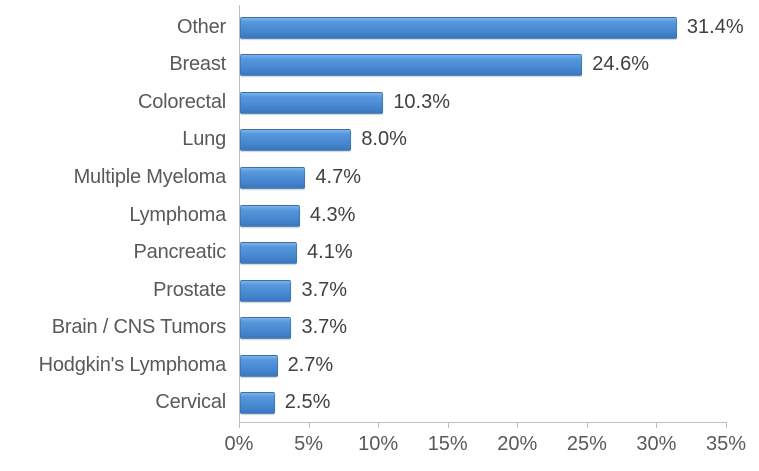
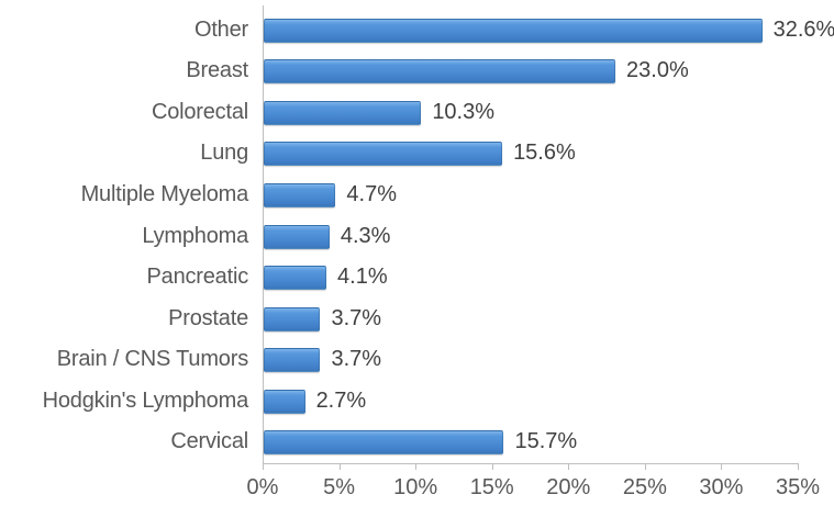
Other: 31.4% -> 32.6%
Breast: 24.6% -> 23.0%
Lung: 8.0% -> 15.6%
Cervical: 2.5% -> 15.7%
